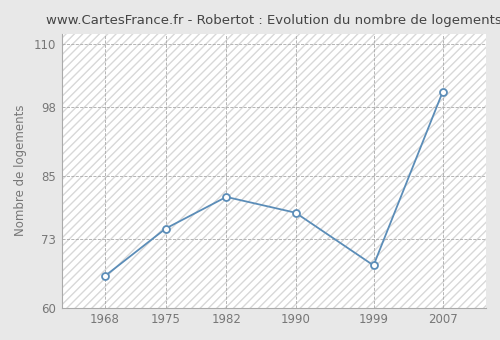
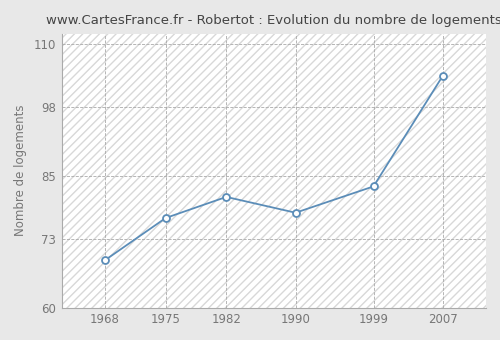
1968: 66 -> 69
1975: 75 -> 77
1999: 68 -> 83
2007: 101 -> 104
